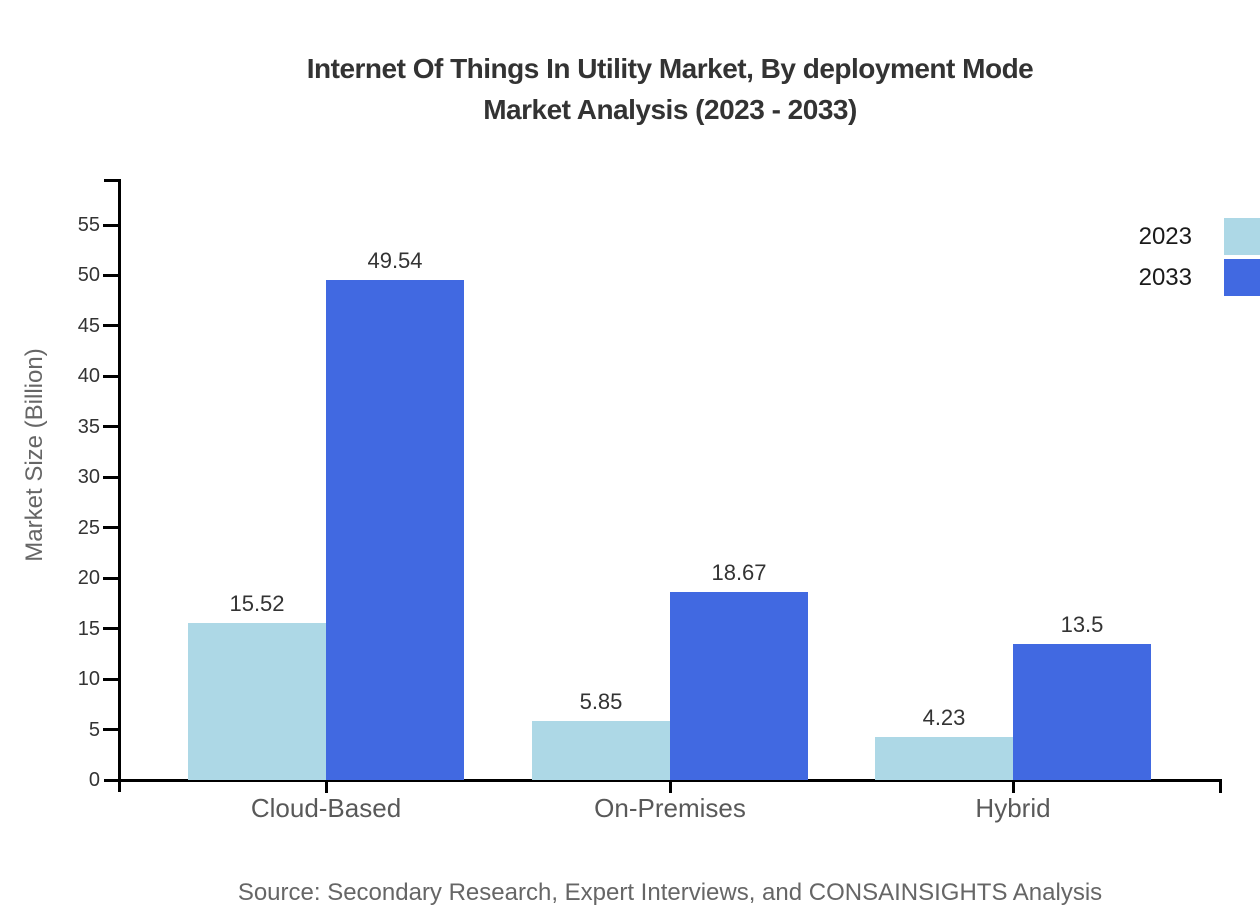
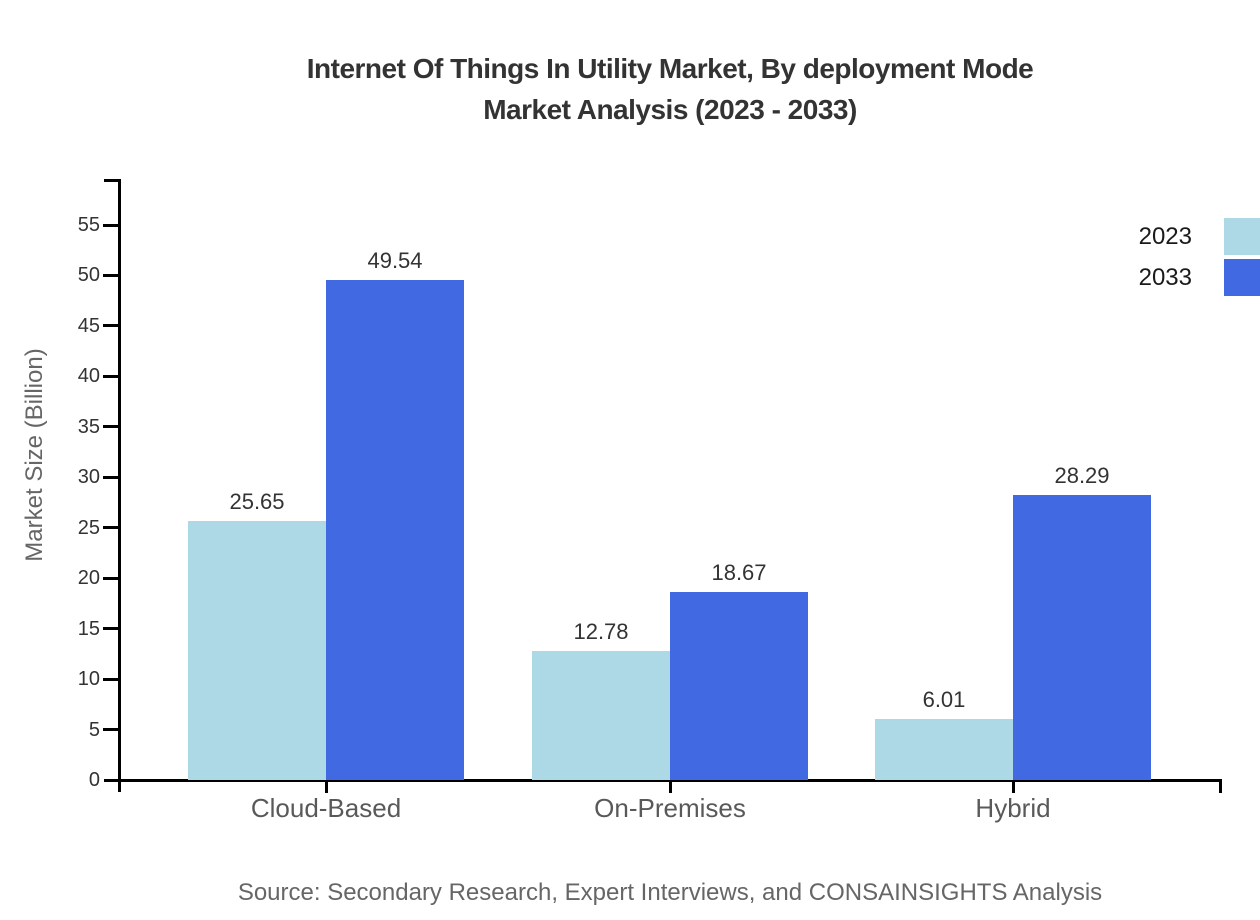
2023/Cloud-Based: 15.52 -> 25.65
2023/On-Premises: 5.85 -> 12.78
2023/Hybrid: 4.23 -> 6.01
2033/Hybrid: 13.5 -> 28.29
